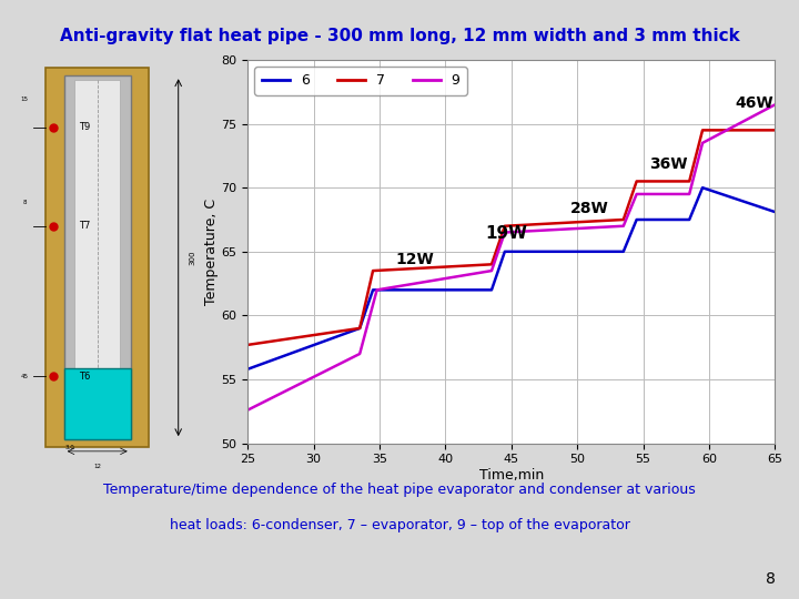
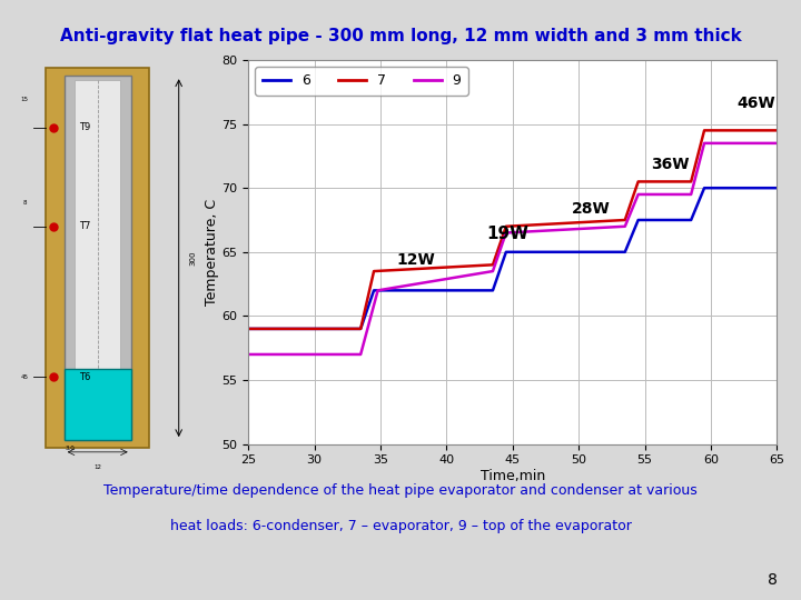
6/25: 55.8 -> 59.0
7/25: 57.7 -> 59.0
9/25: 52.6 -> 57.0
6/65: 68.1 -> 70.0
9/65: 76.5 -> 73.5
